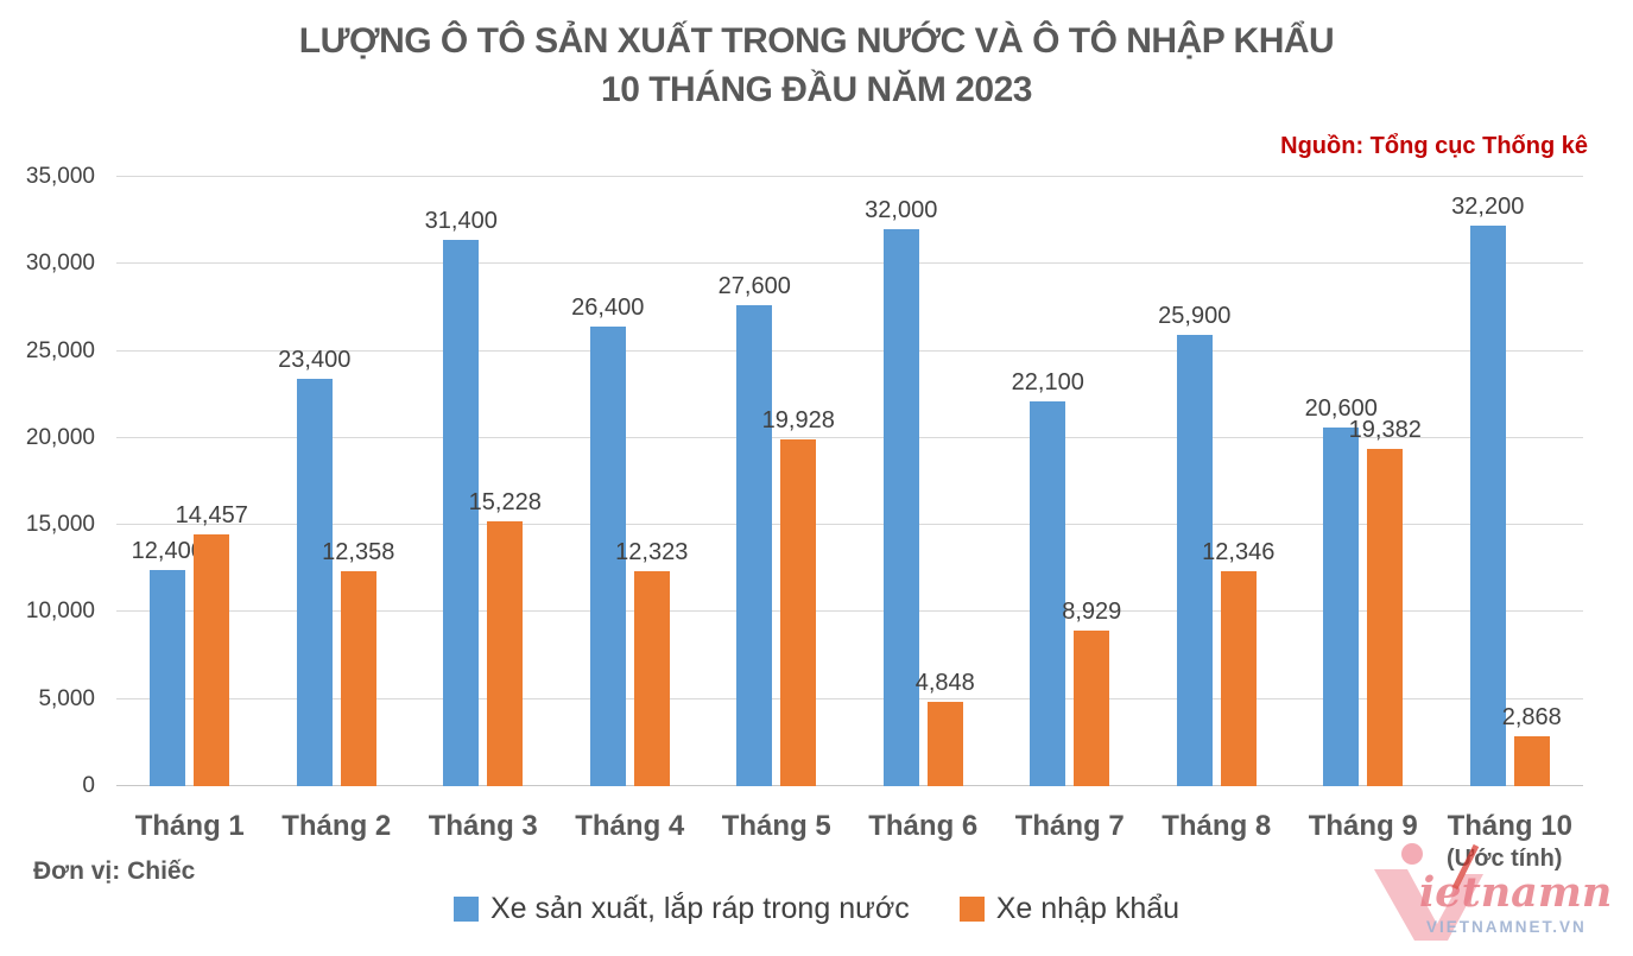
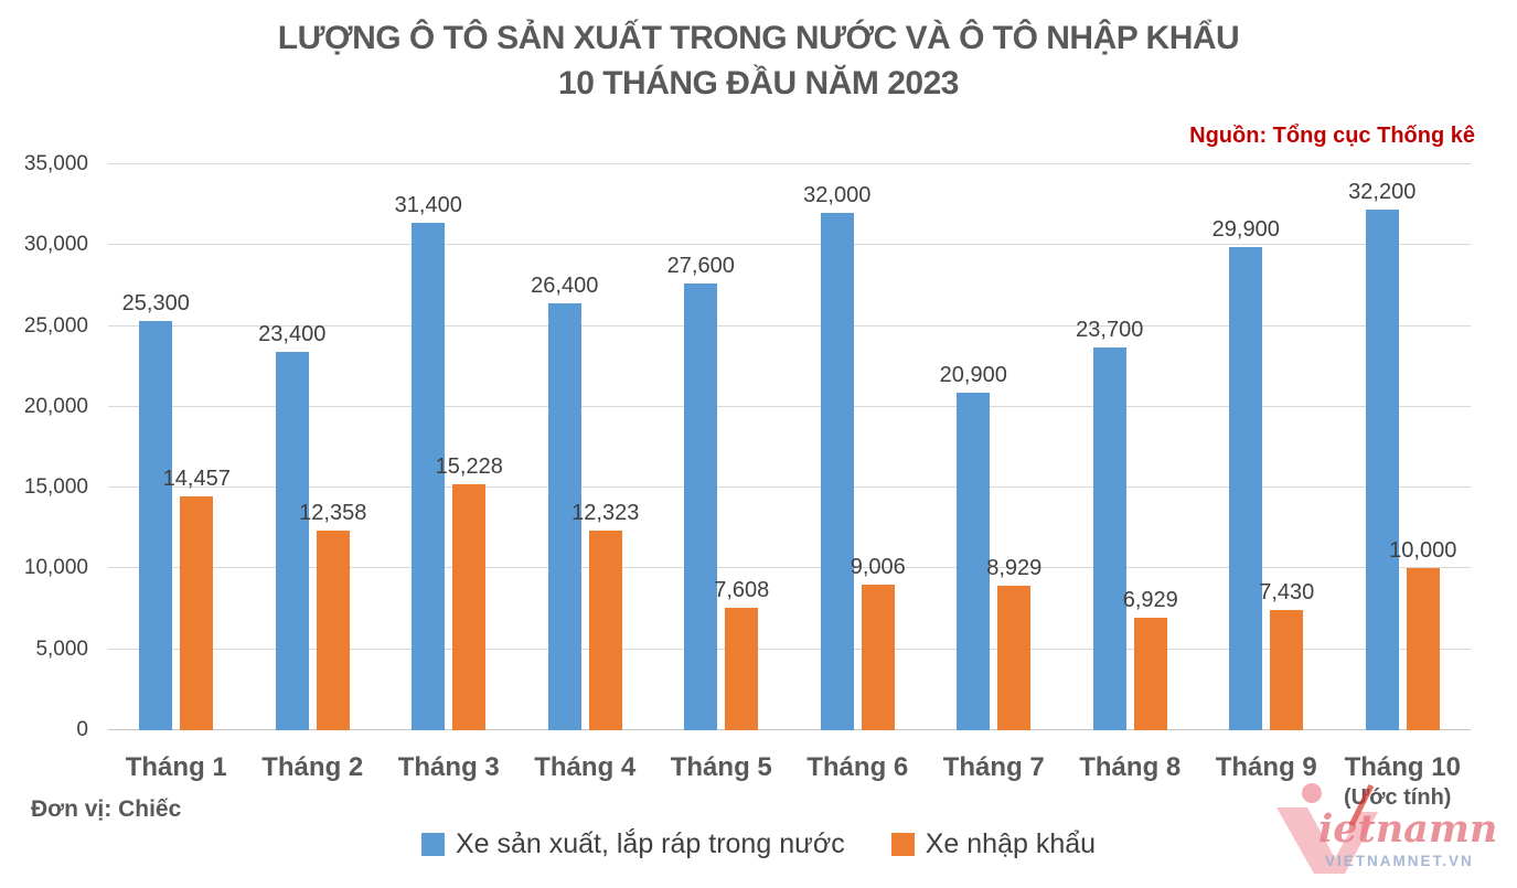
Xe sản xuất, lắp ráp trong nước/Tháng 1: 12,400 -> 25,300
Xe nhập khẩu/Tháng 5: 19,928 -> 7,608
Xe nhập khẩu/Tháng 6: 4,848 -> 9,006
Xe sản xuất, lắp ráp trong nước/Tháng 7: 22,100 -> 20,900
Xe sản xuất, lắp ráp trong nước/Tháng 8: 25,900 -> 23,700
Xe nhập khẩu/Tháng 8: 12,346 -> 6,929
Xe sản xuất, lắp ráp trong nước/Tháng 9: 20,600 -> 29,900
Xe nhập khẩu/Tháng 9: 19,382 -> 7,430
Xe nhập khẩu/Tháng 10: 2,868 -> 10,000
